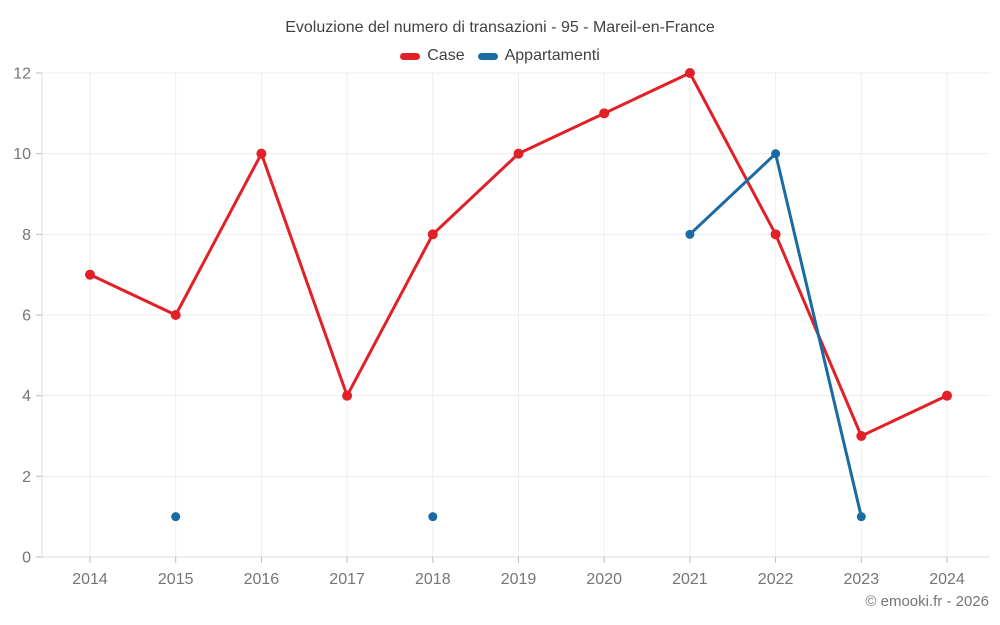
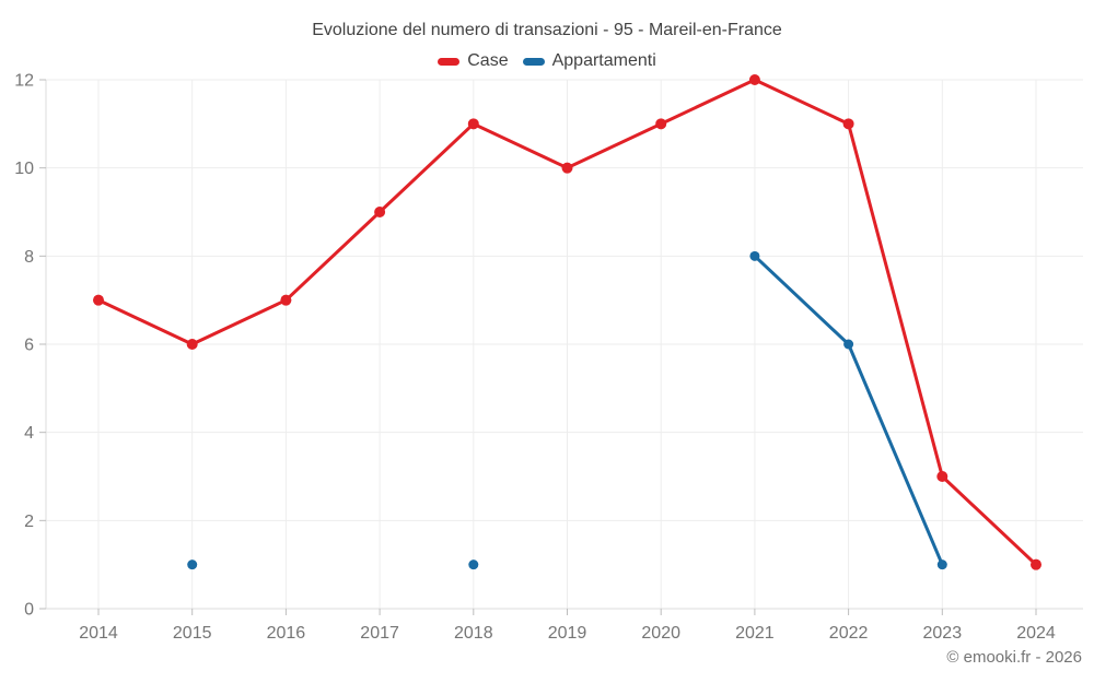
Case/2016: 10 -> 7
Case/2017: 4 -> 9
Case/2018: 8 -> 11
Case/2022: 8 -> 11
Appartamenti/2022: 10 -> 6
Case/2024: 4 -> 1
